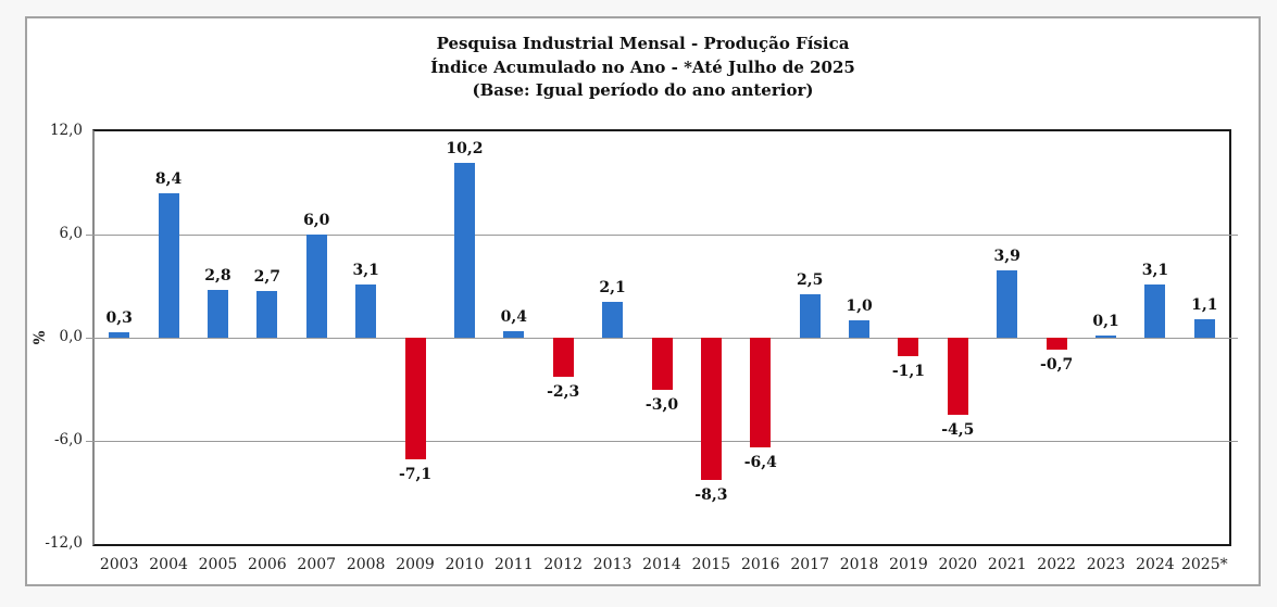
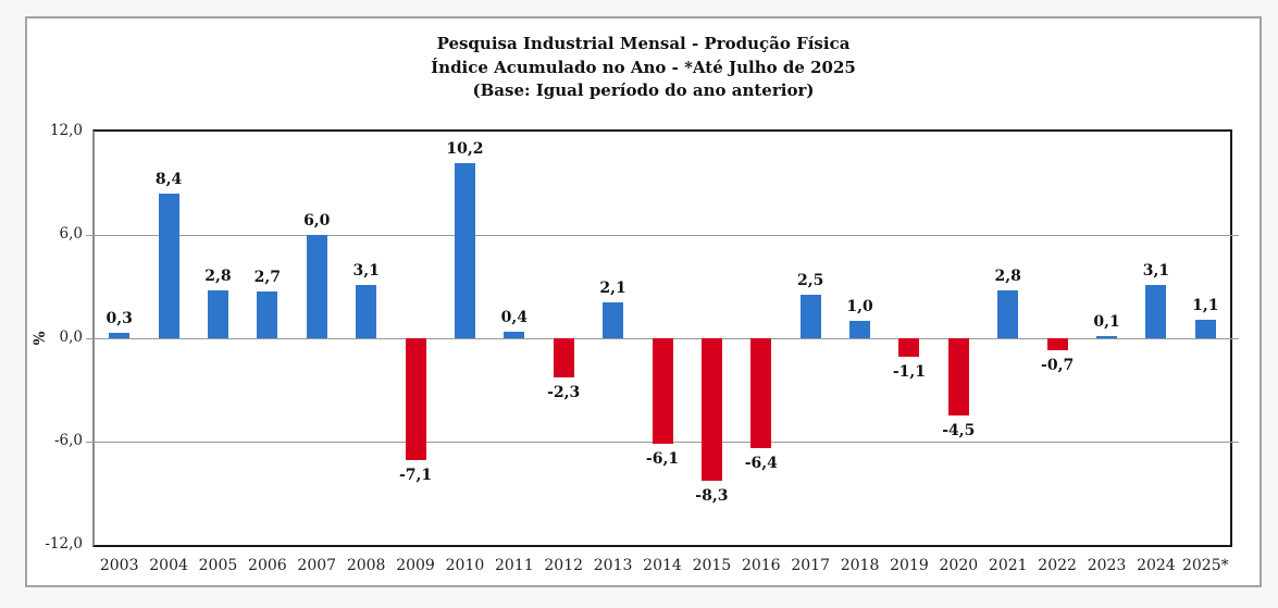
2014: -3,0 -> -6,1
2021: 3,9 -> 2,8
